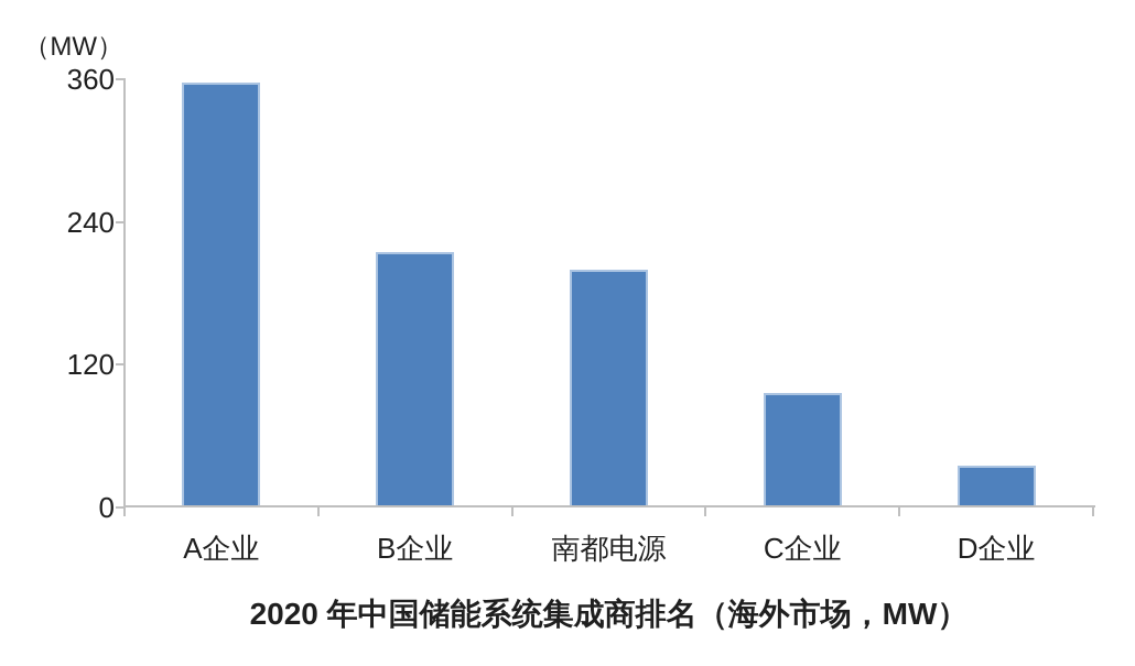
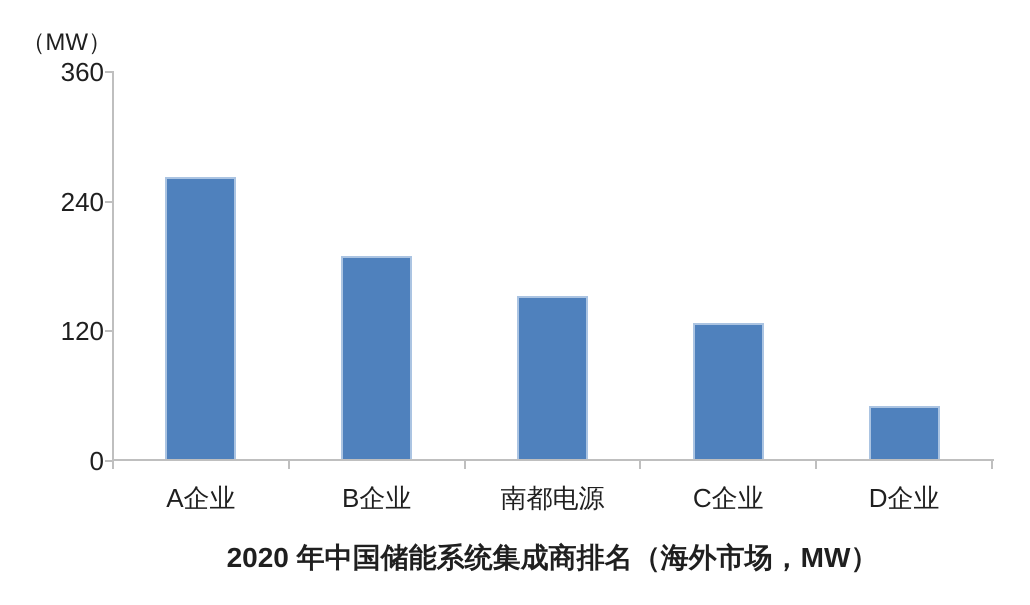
A企业: 357 -> 263
B企业: 215 -> 190
南都电源: 200 -> 153
C企业: 96 -> 128
D企业: 35 -> 51
